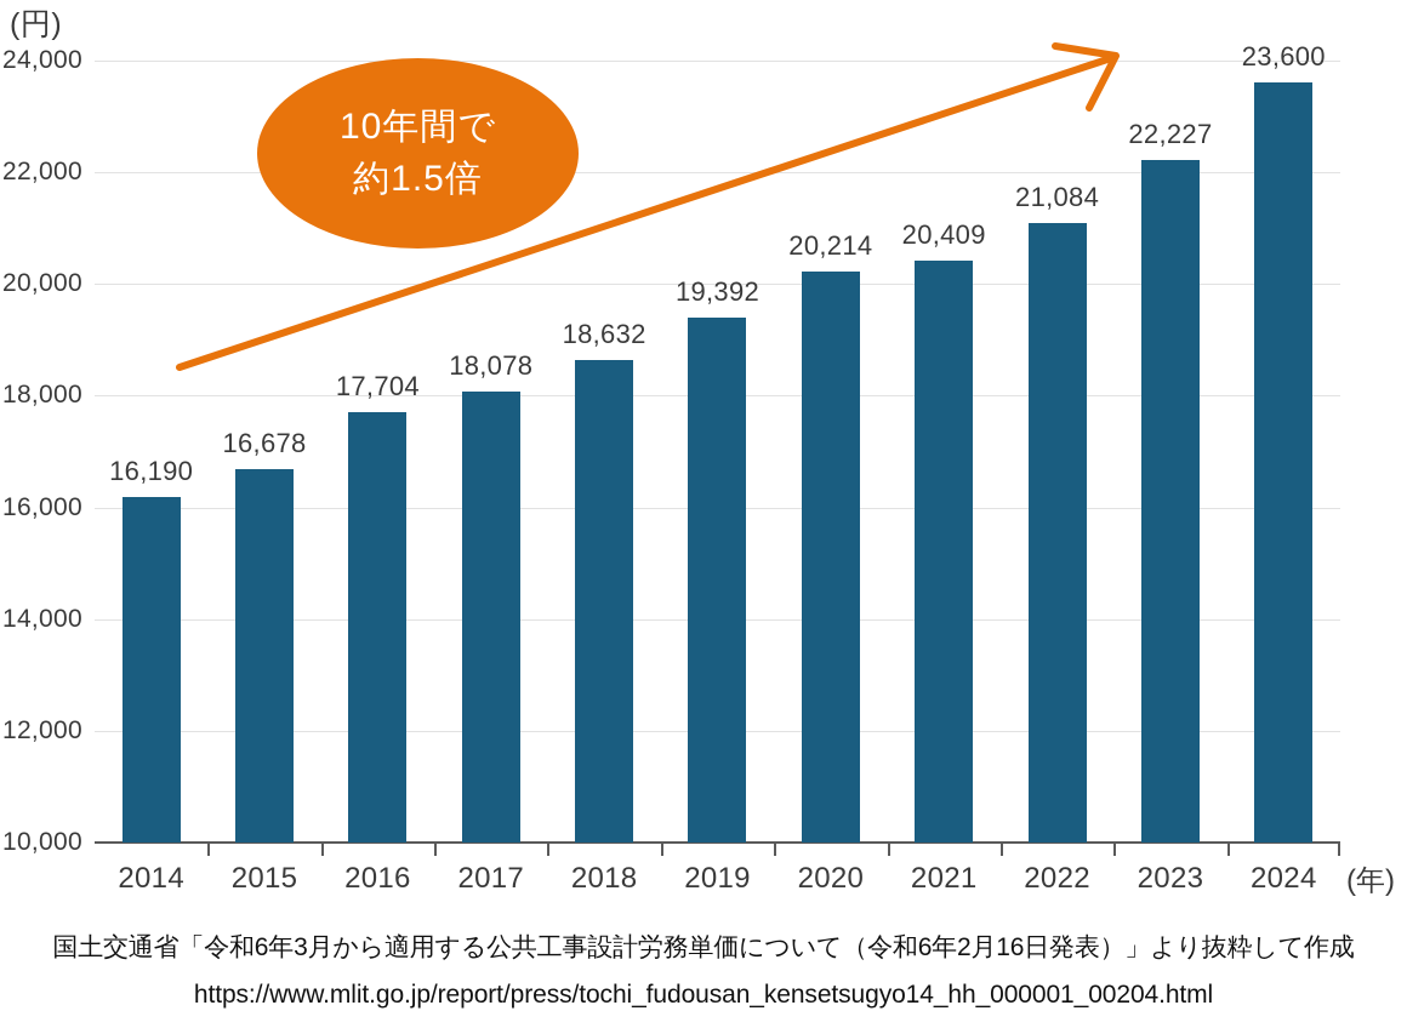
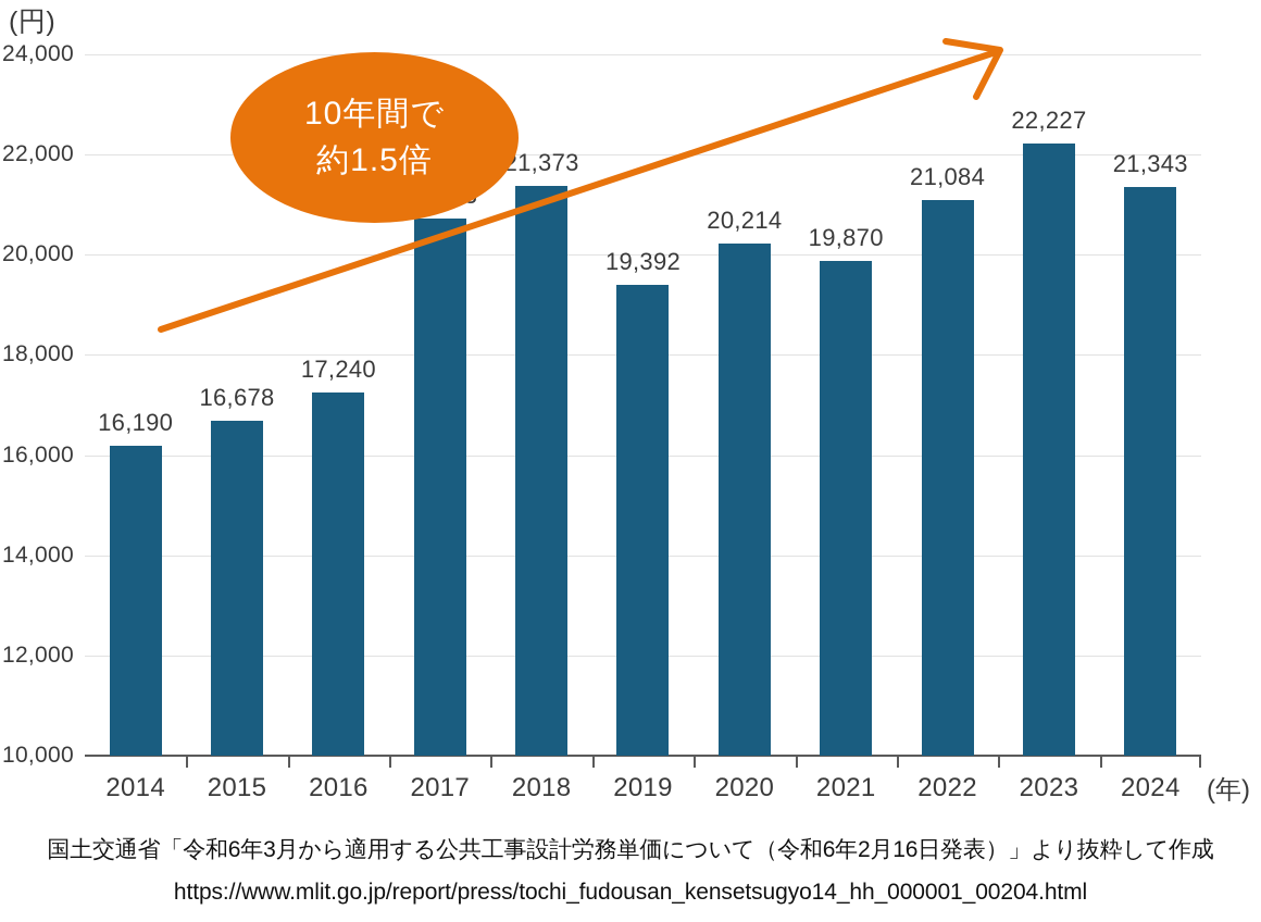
2016: 17,704 -> 17,240
2017: 18,078 -> 20,733
2018: 18,632 -> 21,373
2021: 20,409 -> 19,870
2024: 23,600 -> 21,343
